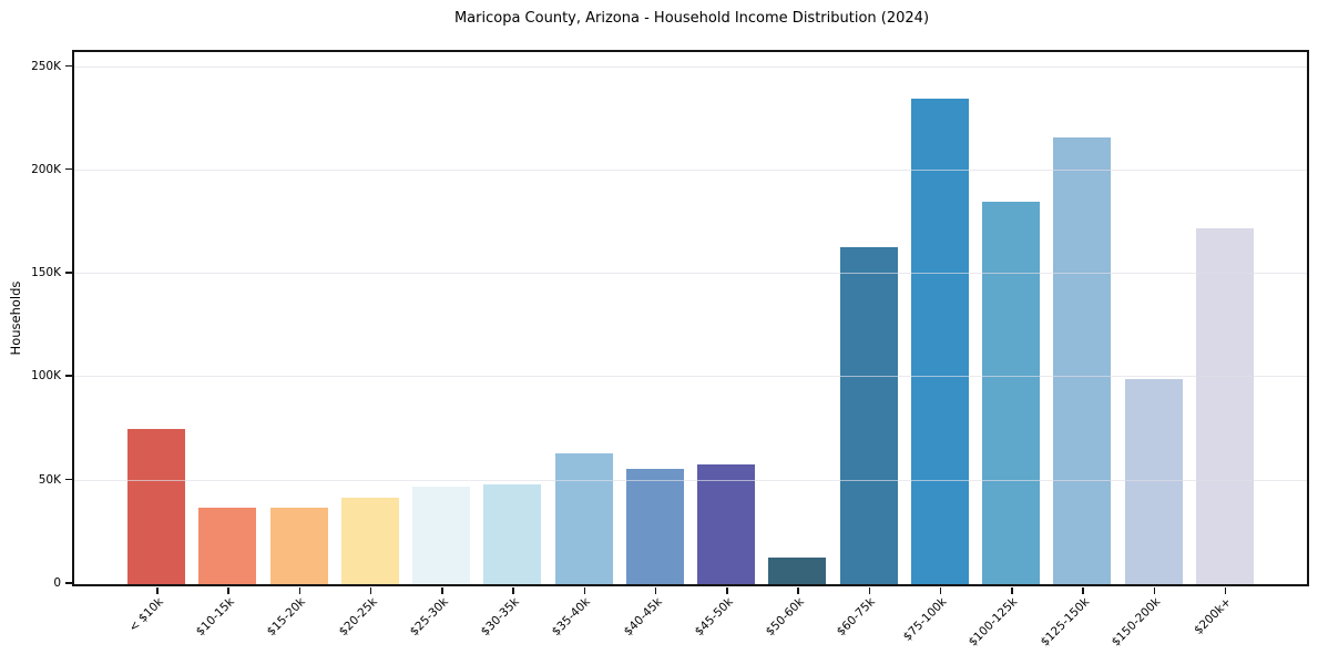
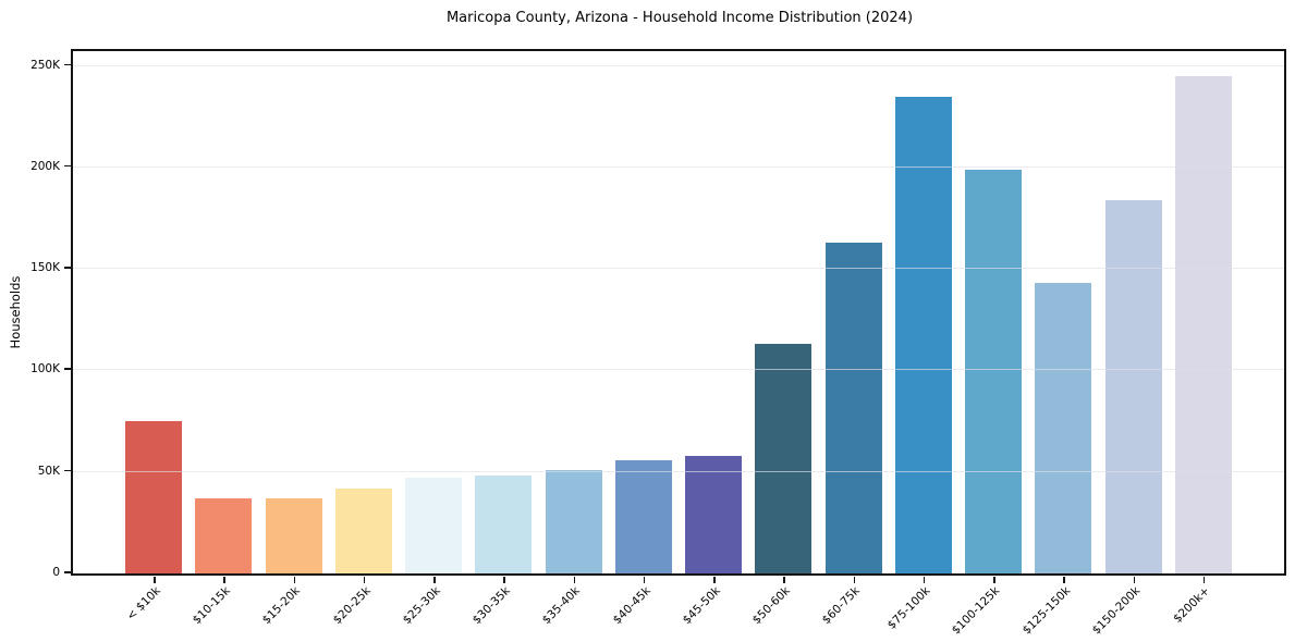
$35-40k: 63K -> 51K
$50-60k: 13K -> 113K
$100-125k: 185K -> 199K
$125-150k: 216K -> 143K
$150-200k: 99K -> 184K
$200k+: 172K -> 245K
